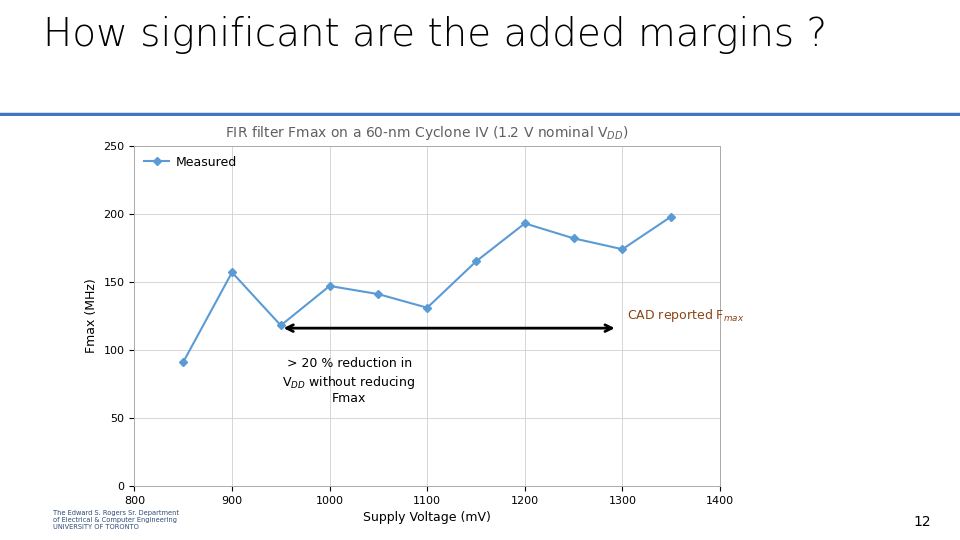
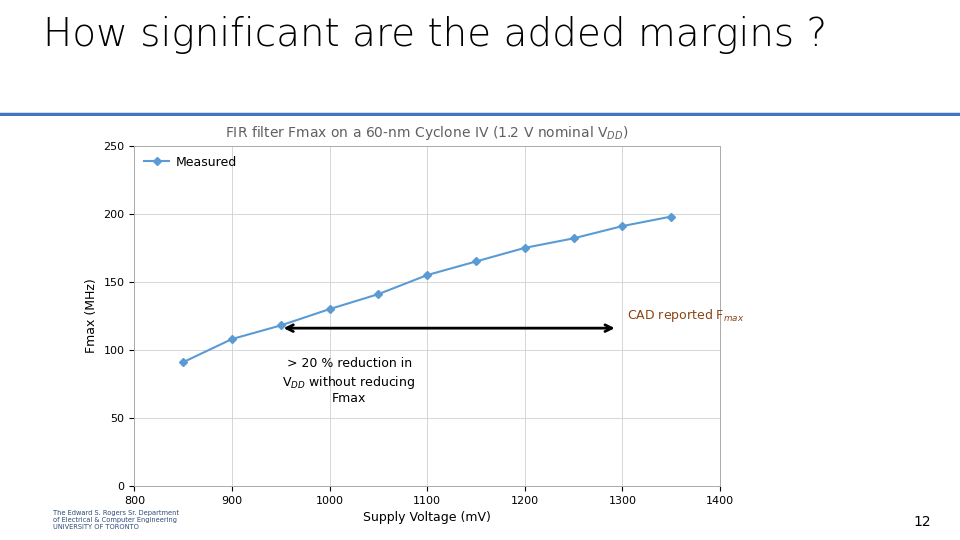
900: 157 -> 108
1000: 147 -> 130
1100: 131 -> 155
1200: 193 -> 175
1300: 174 -> 191
